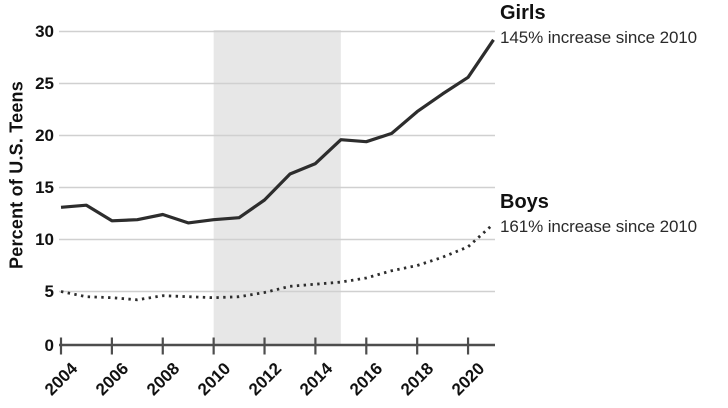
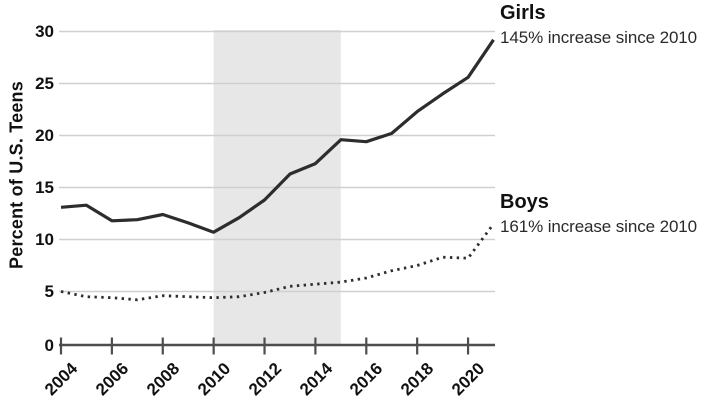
Girls/2010: 11.9 -> 10.7
Boys/2020: 9.3 -> 8.2
